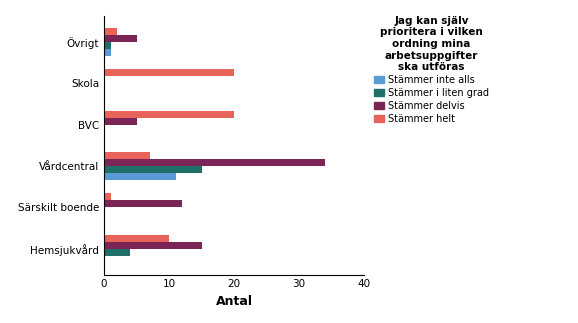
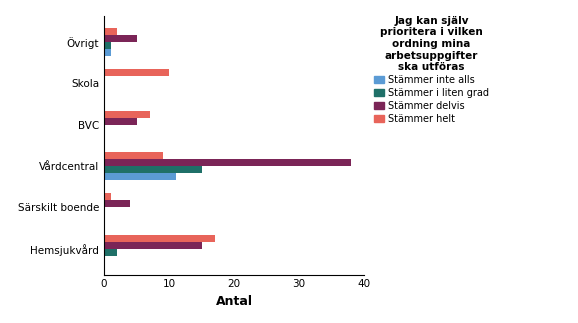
Stämmer helt/Skola: 20 -> 10
Stämmer helt/BVC: 20 -> 7
Stämmer helt/Vårdcentral: 7 -> 9
Stämmer delvis/Vårdcentral: 34 -> 38
Stämmer delvis/Särskilt boende: 12 -> 4
Stämmer helt/Hemsjukvård: 10 -> 17
Stämmer i liten grad/Hemsjukvård: 4 -> 2
